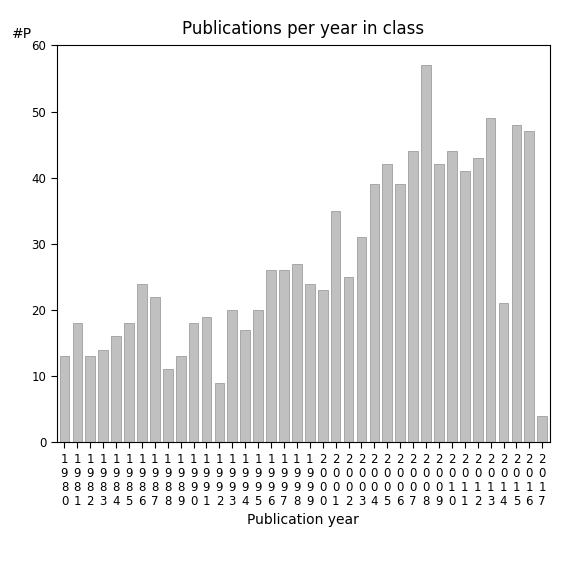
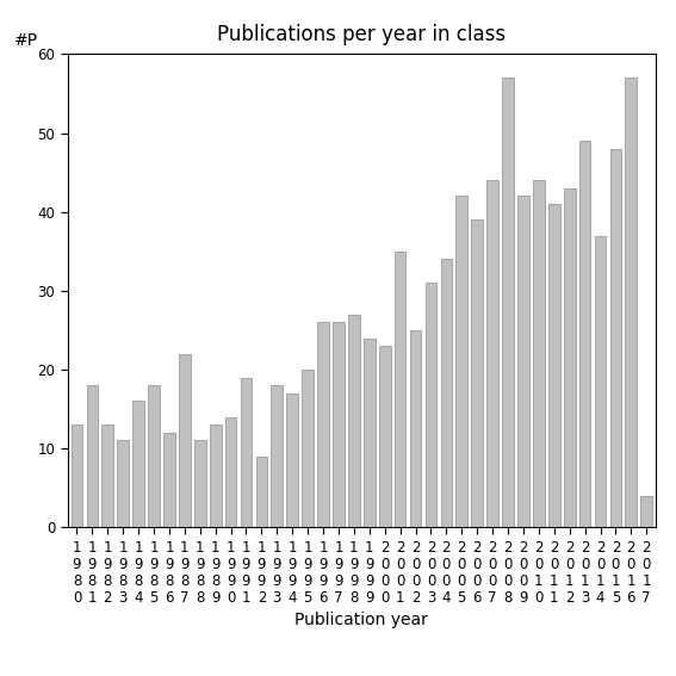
1 9 8 3: 14 -> 11
1 9 8 6: 24 -> 12
1 9 9 0: 18 -> 14
1 9 9 3: 20 -> 18
2 0 0 4: 39 -> 34
2 0 1 4: 21 -> 37
2 0 1 6: 47 -> 57
